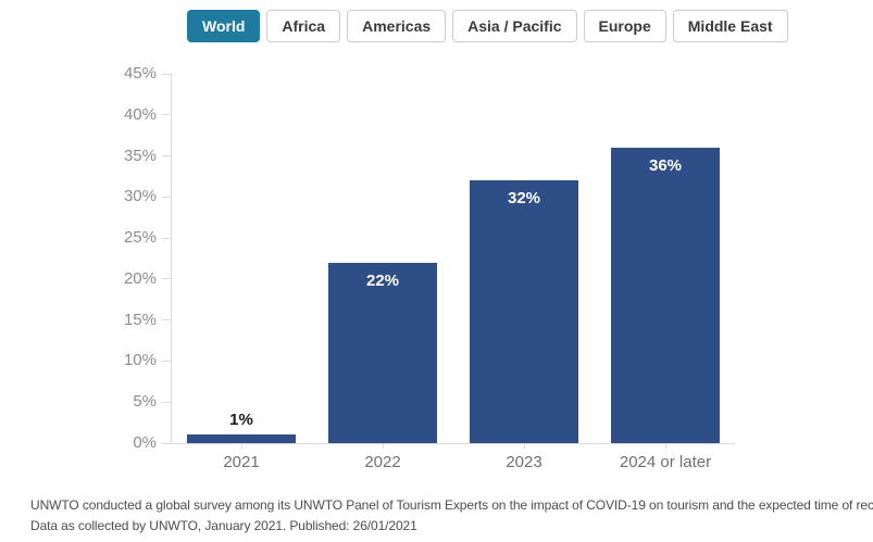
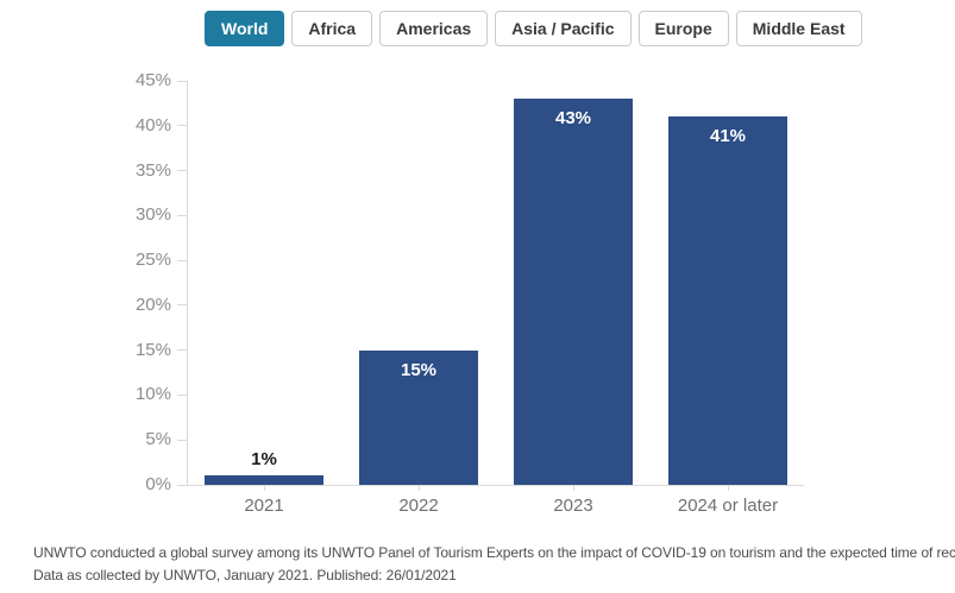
2022: 22% -> 15%
2023: 32% -> 43%
2024 or later: 36% -> 41%
